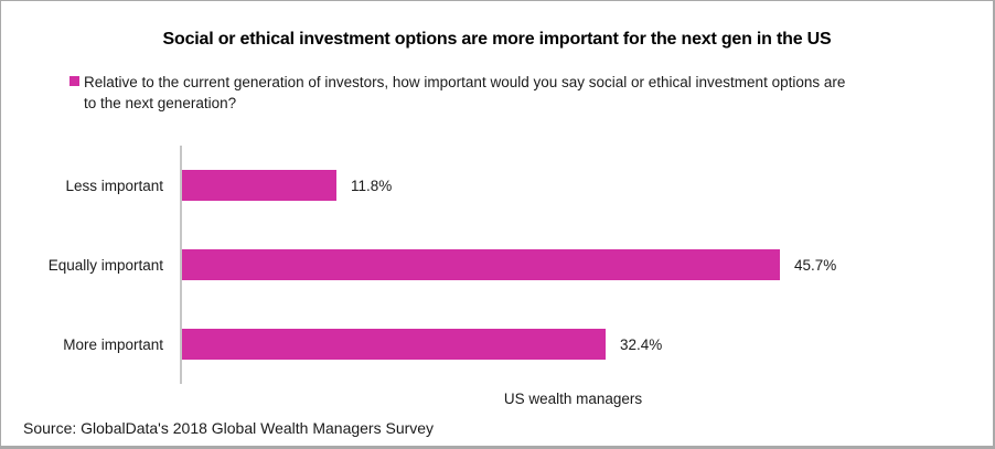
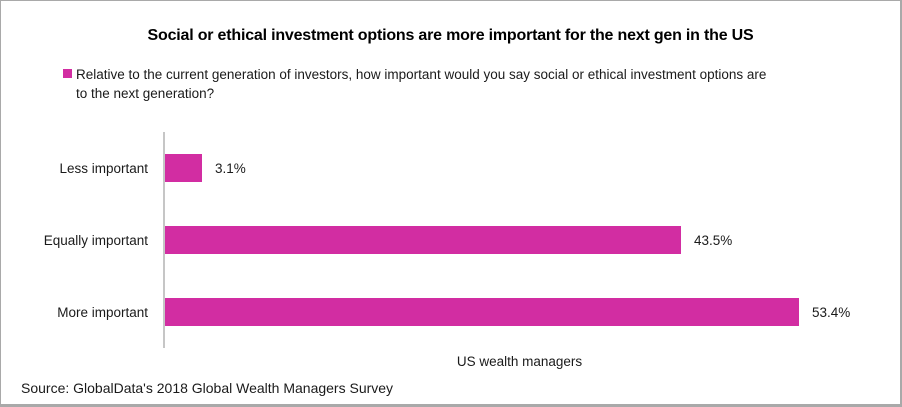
Less important: 11.8% -> 3.1%
Equally important: 45.7% -> 43.5%
More important: 32.4% -> 53.4%
